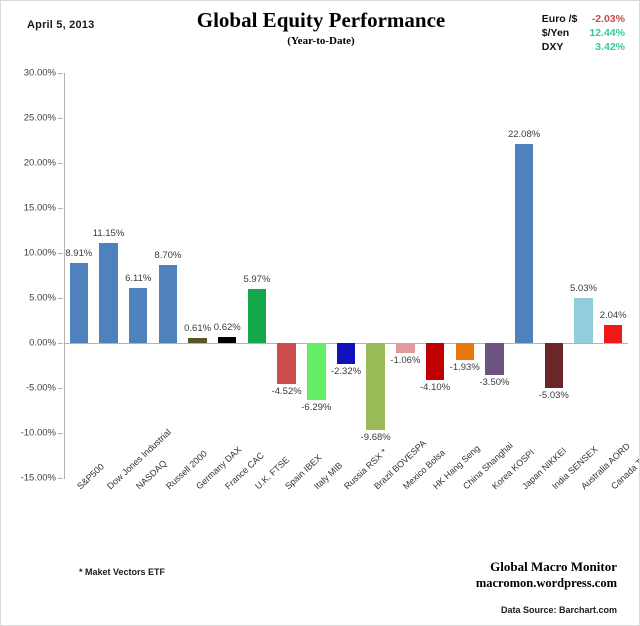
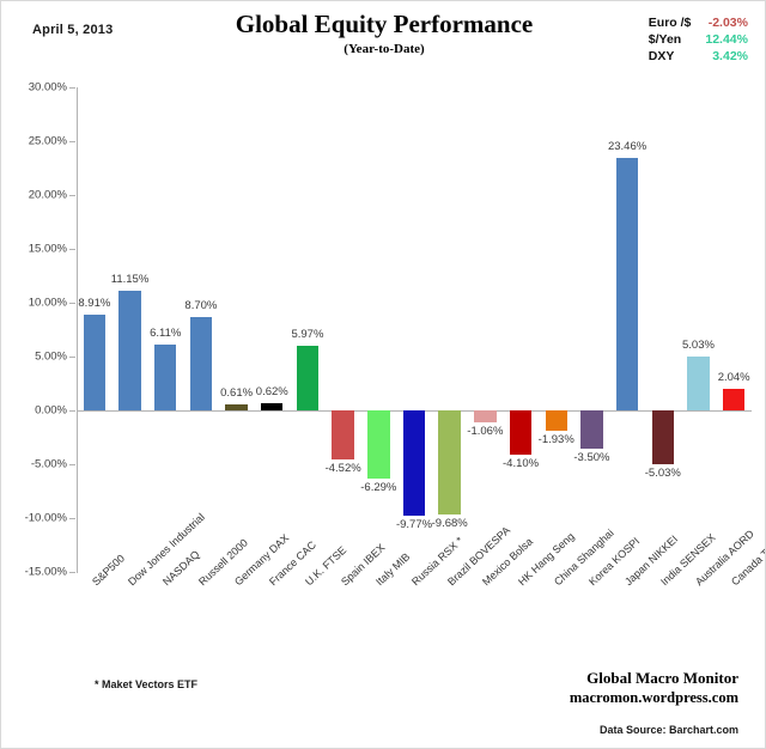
Russia RSX *: -2.32% -> -9.77%
Japan NIKKEI: 22.08% -> 23.46%
